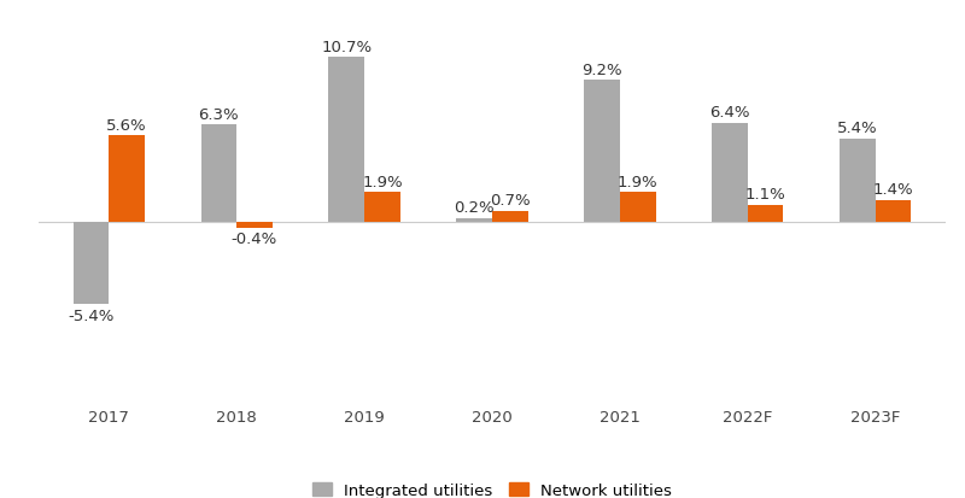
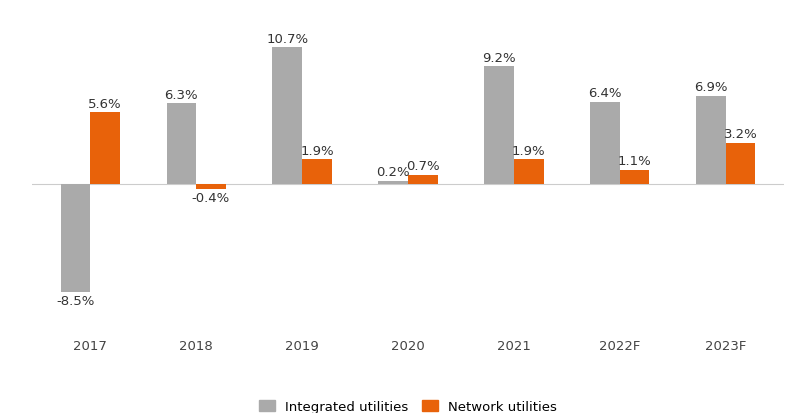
Integrated utilities/2017: -5.4% -> -8.5%
Integrated utilities/2023F: 5.4% -> 6.9%
Network utilities/2023F: 1.4% -> 3.2%
